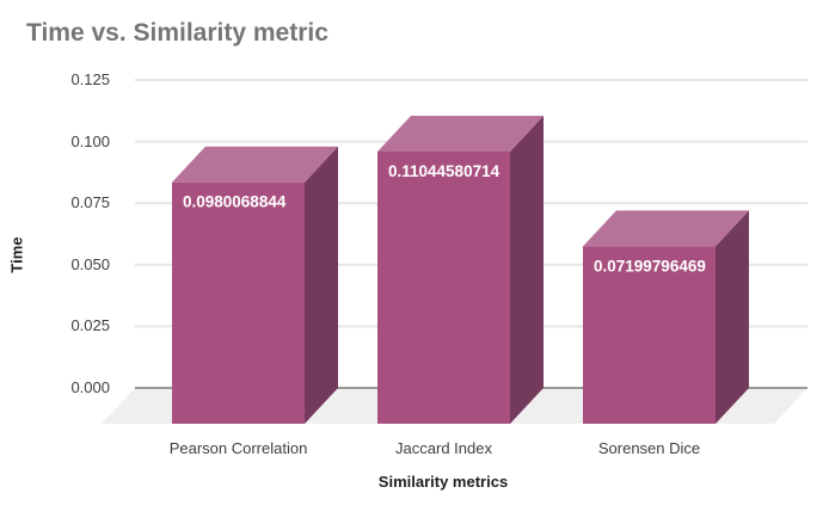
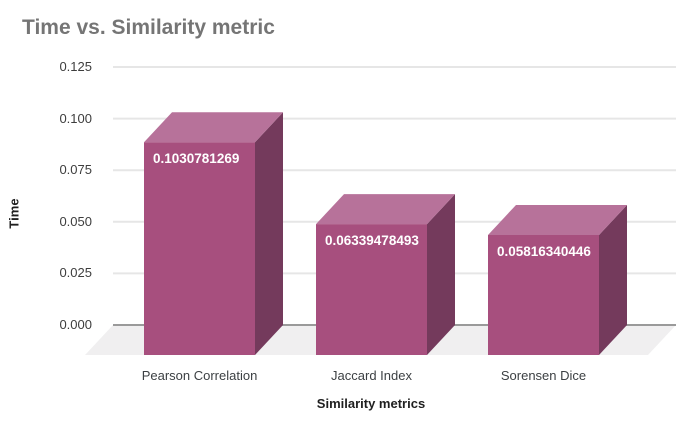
Pearson Correlation: 0.0980068844 -> 0.1030781269
Jaccard Index: 0.11044580714 -> 0.06339478493
Sorensen Dice: 0.07199796469 -> 0.05816340446
